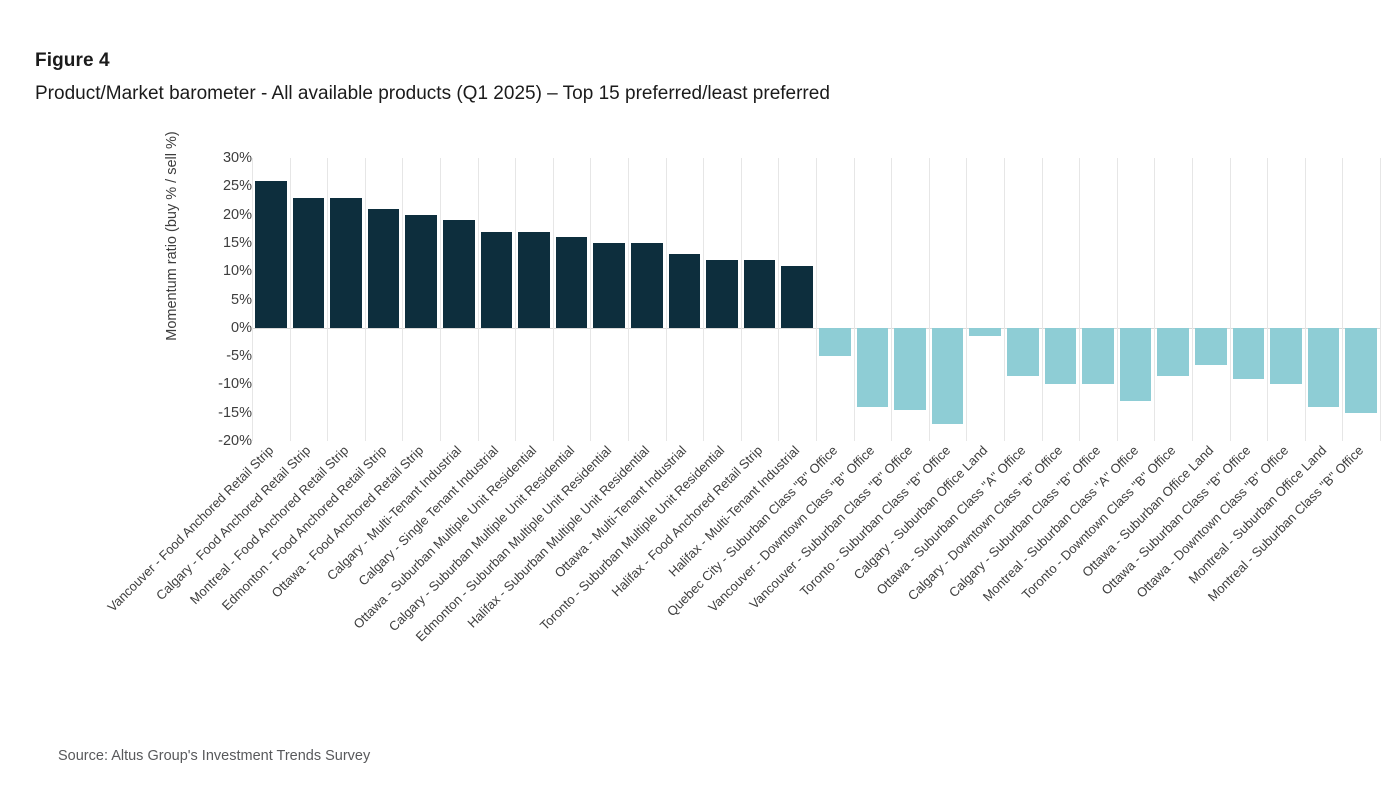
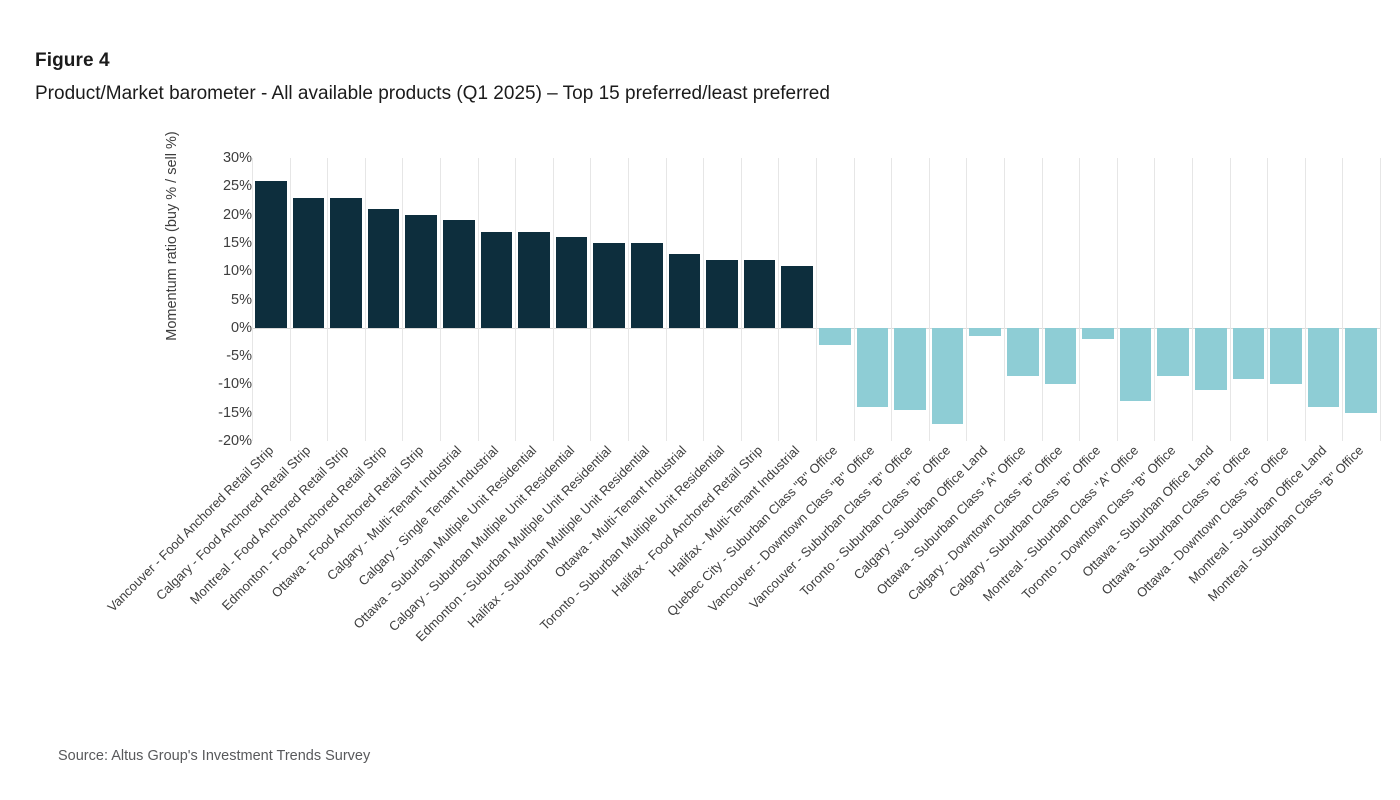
Quebec City - Suburban Class "B" Office: -5% -> -3%
Calgary - Suburban Class "B" Office: -10% -> -2%
Ottawa - Suburban Office Land: -6% -> -11%
